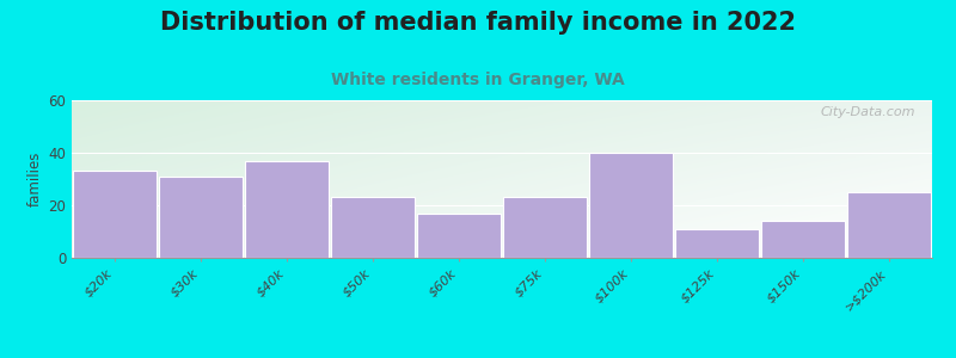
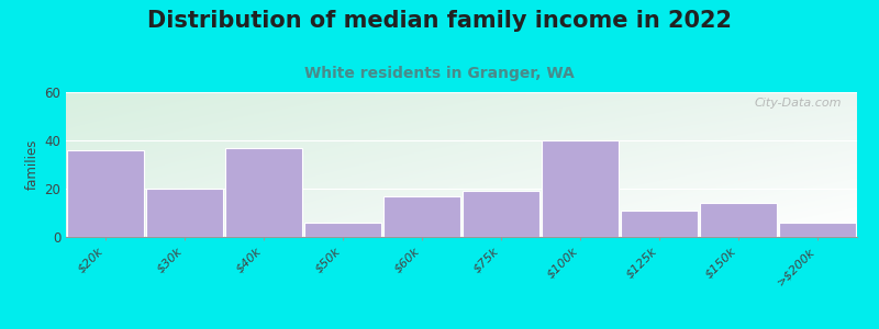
$20k: 33 -> 36
$30k: 31 -> 20
$50k: 23 -> 6
$75k: 23 -> 19
>$200k: 25 -> 6
